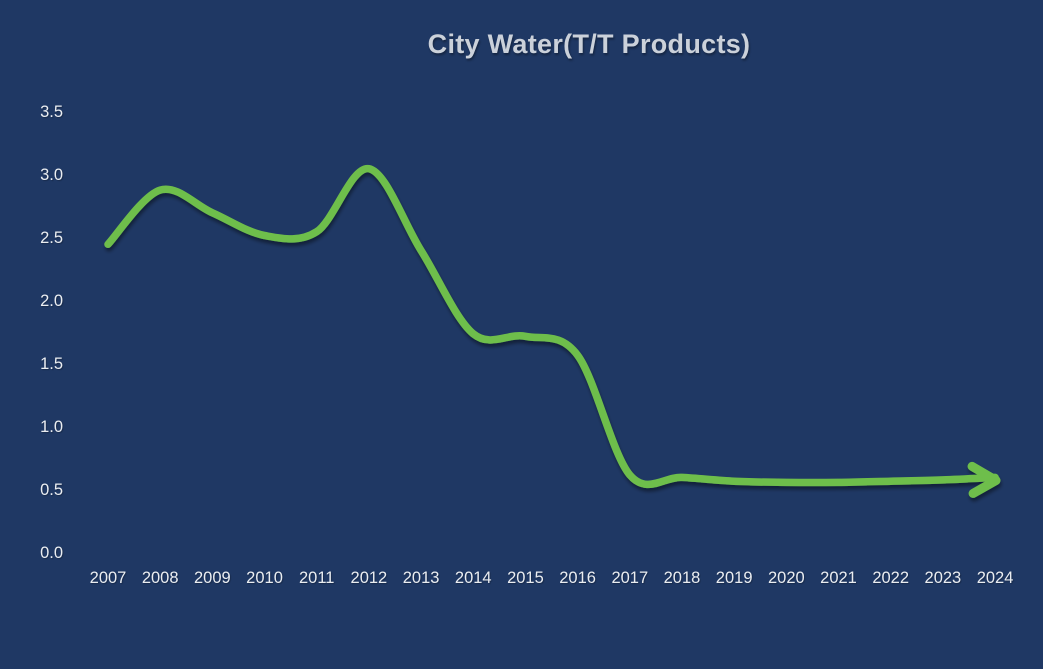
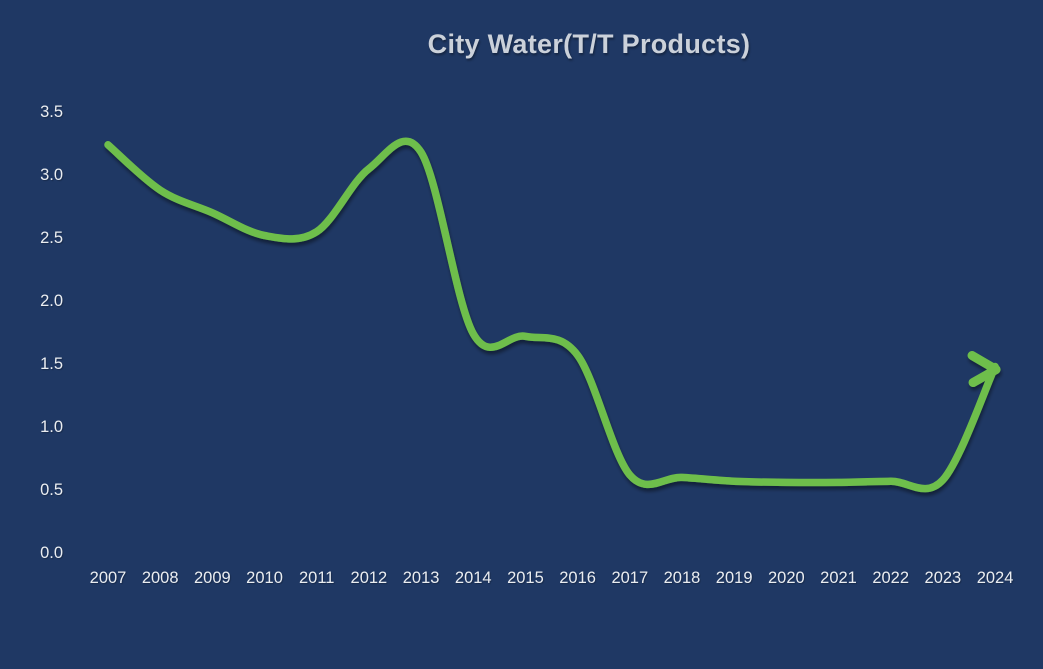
2007: 2.45 -> 3.24
2013: 2.40 -> 3.18
2024: 0.60 -> 1.48
